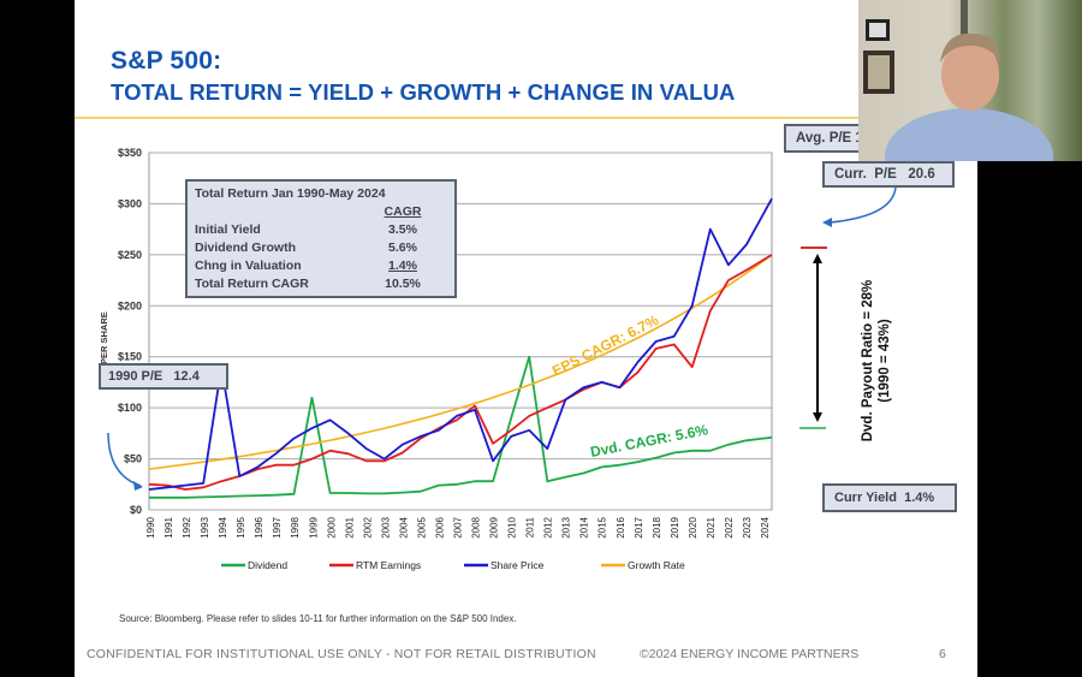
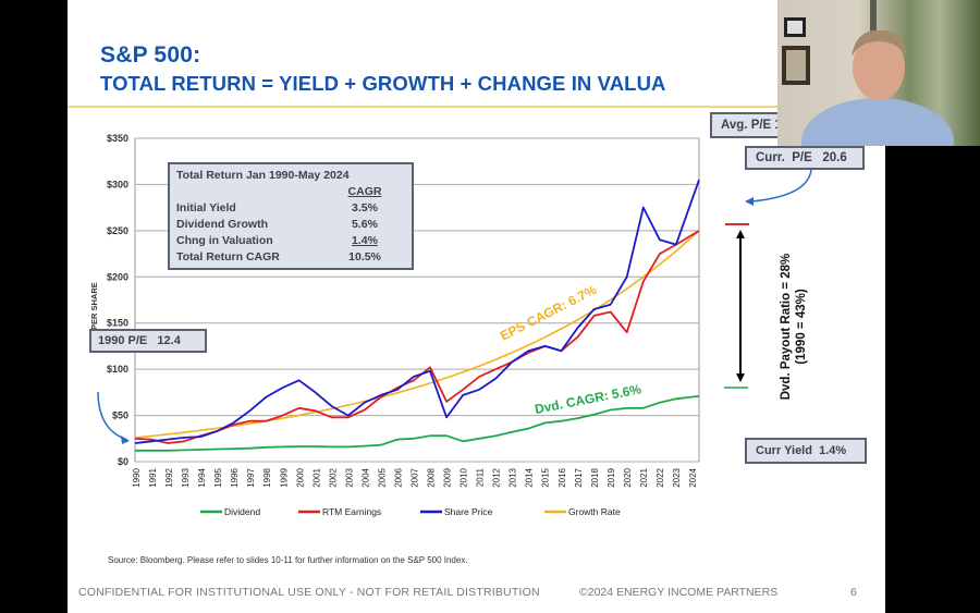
Growth Rate/1990: $40 -> $30
Growth Rate/1993: $150 -> $30
Share Price/1994: $140 -> $30
Growth Rate/1996: $50 -> $40
Dividend/1999: $110 -> $20
Growth Rate/2009: $30 -> $80
Dividend/2010: $90 -> $20
Dividend/2011: $150 -> $20
Share Price/2012: $60 -> $90
Growth Rate/2015: $230 -> $120
Growth Rate/2018: $60 -> $140
Share Price/2023: $260 -> $240
Growth Rate/2023: $60 -> $200
